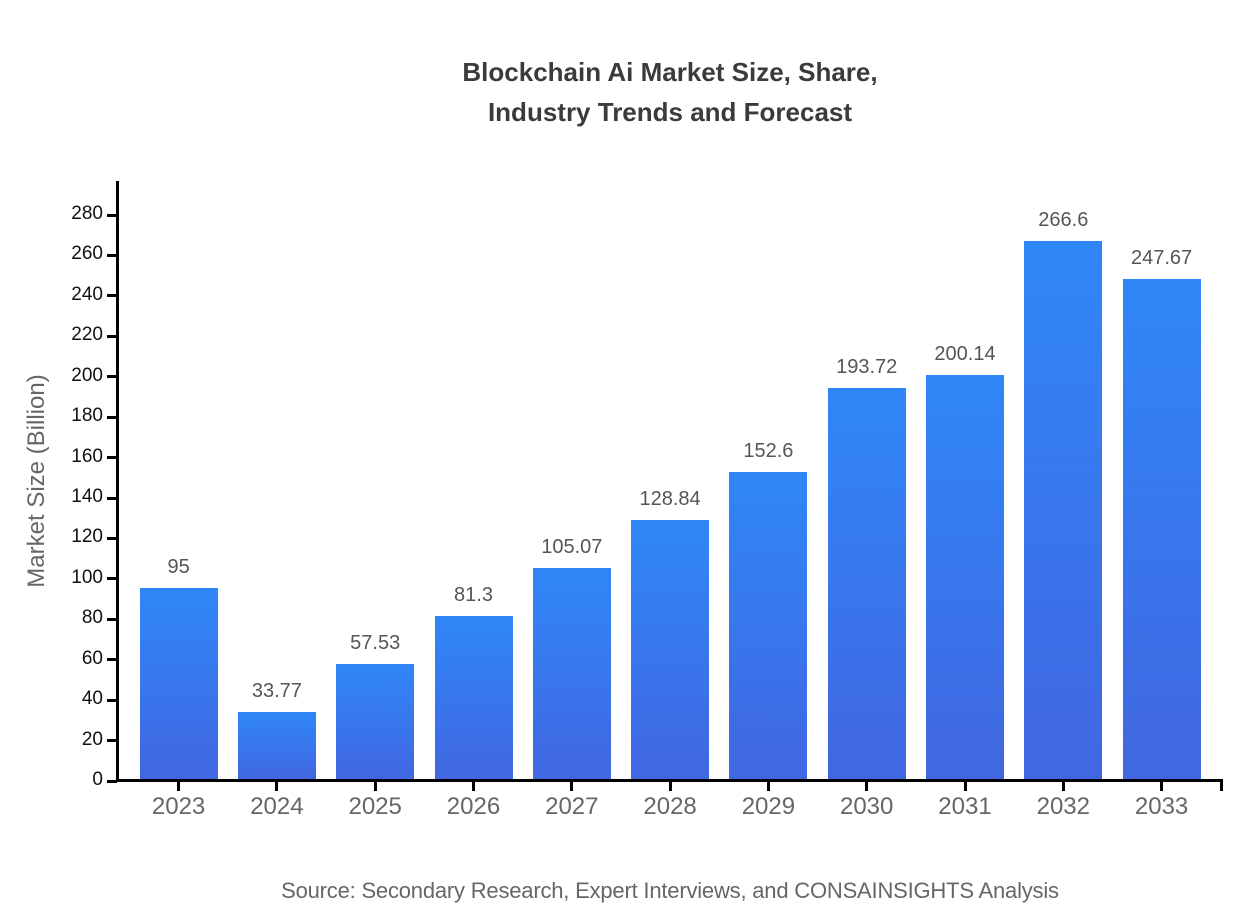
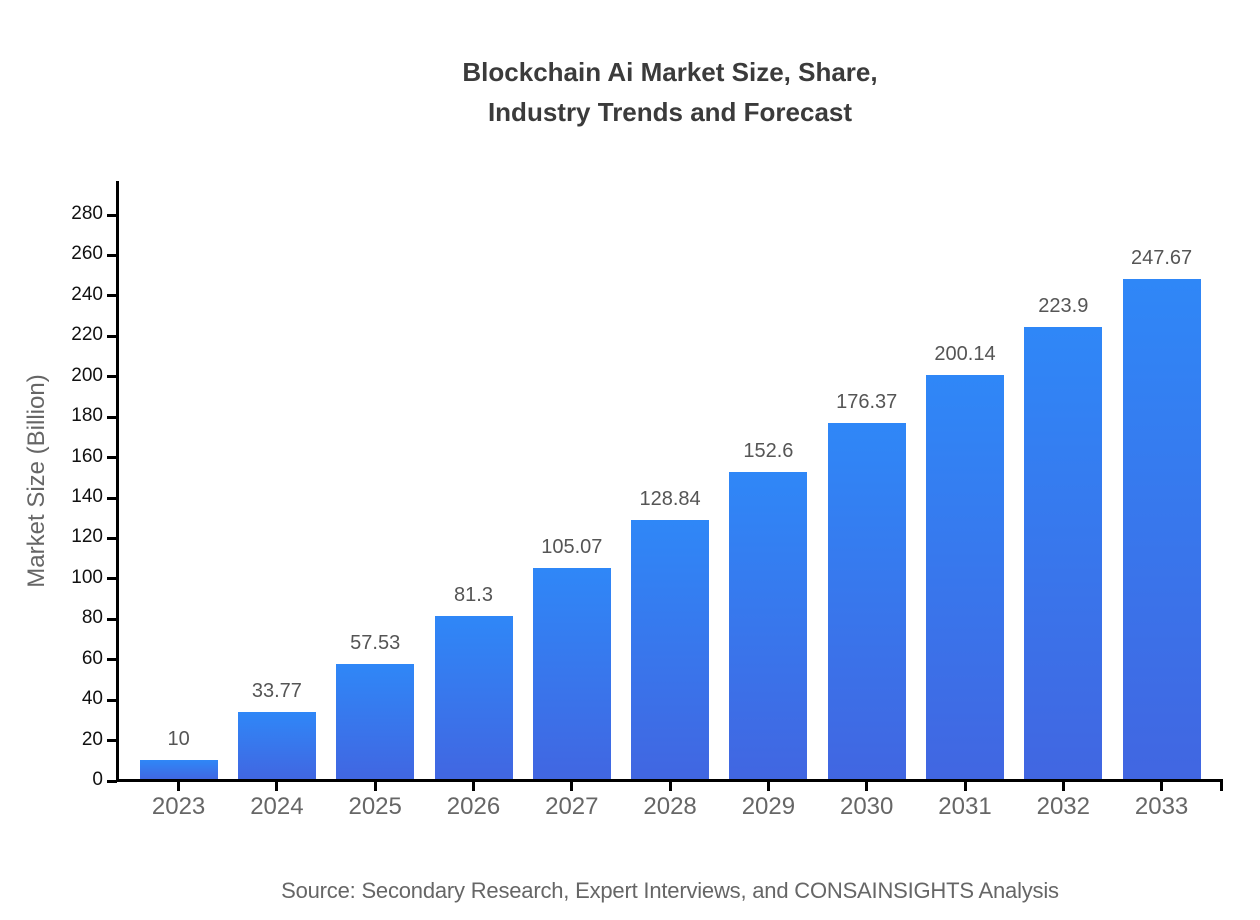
2023: 95 -> 10
2030: 193.72 -> 176.37
2032: 266.6 -> 223.9
